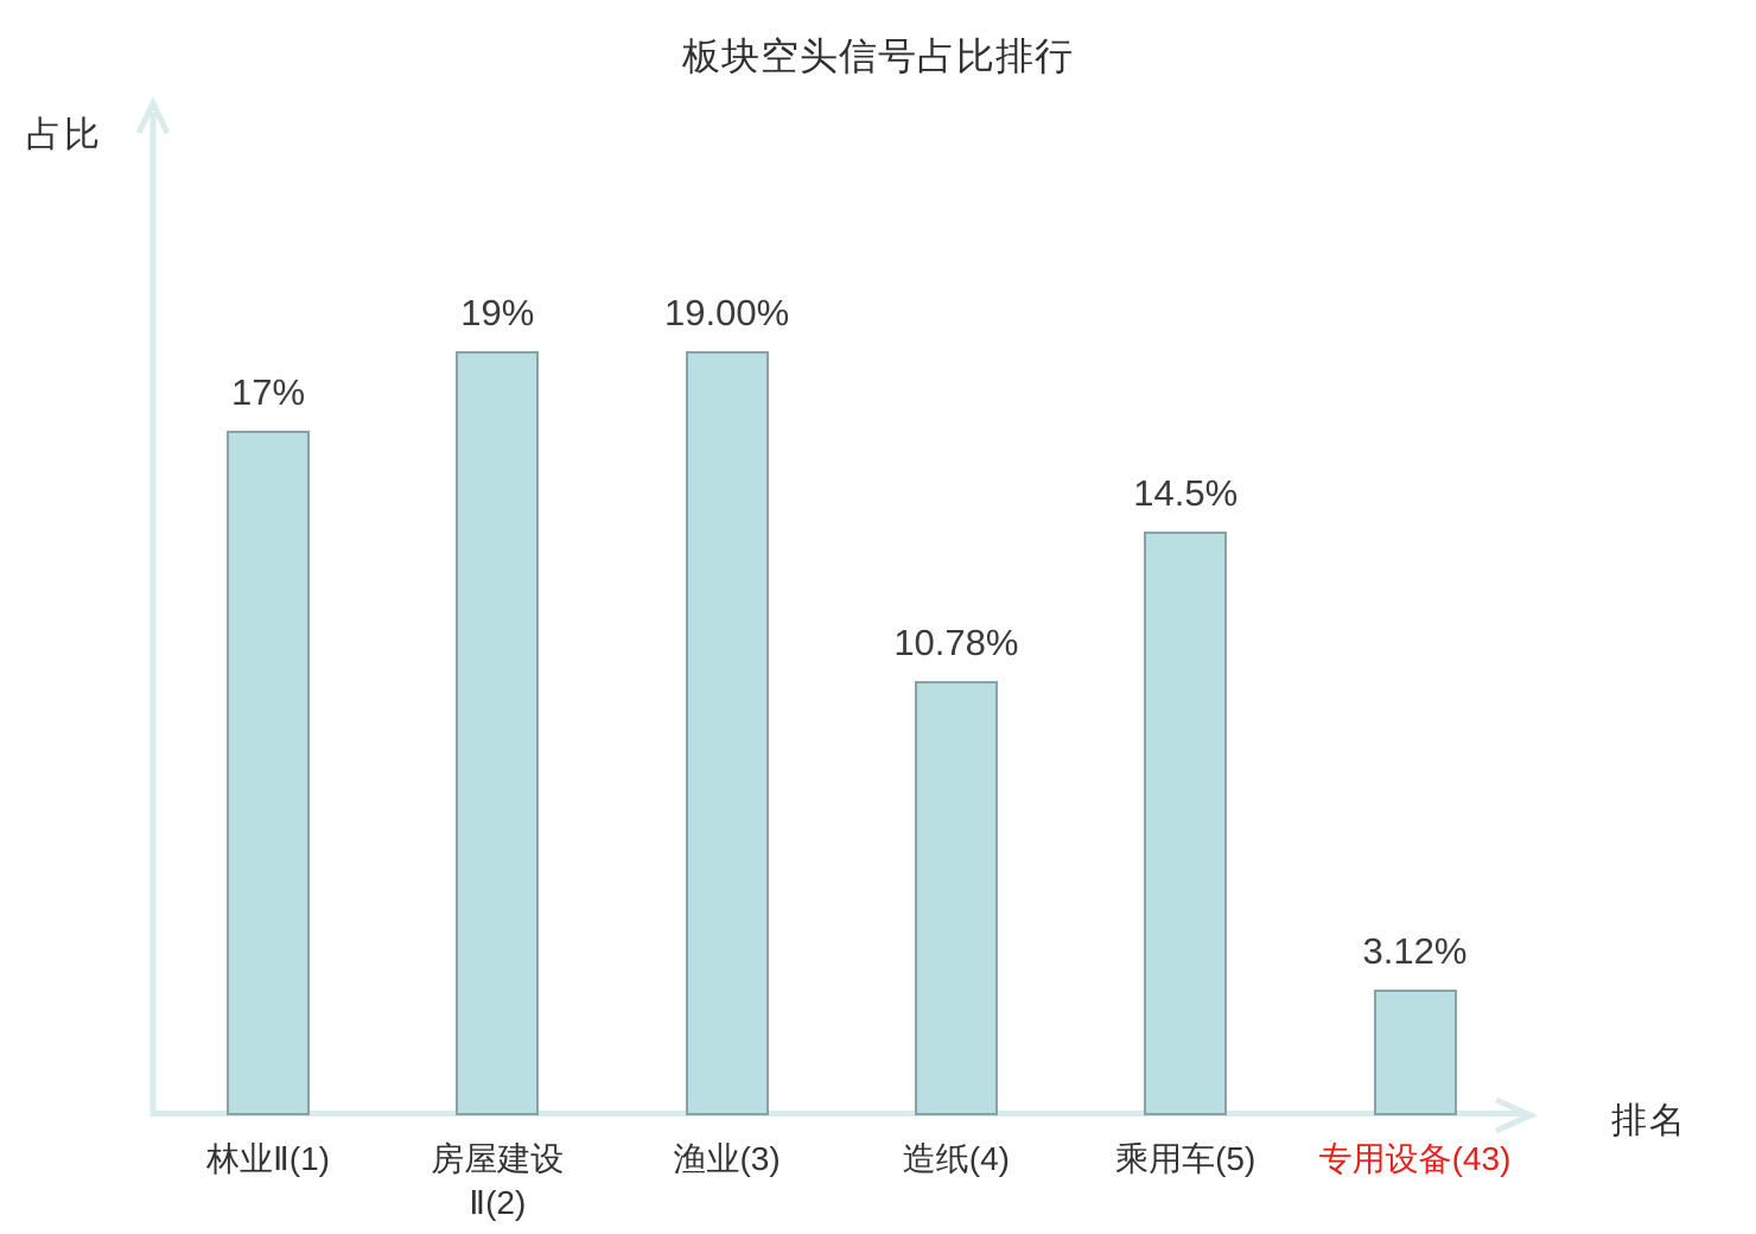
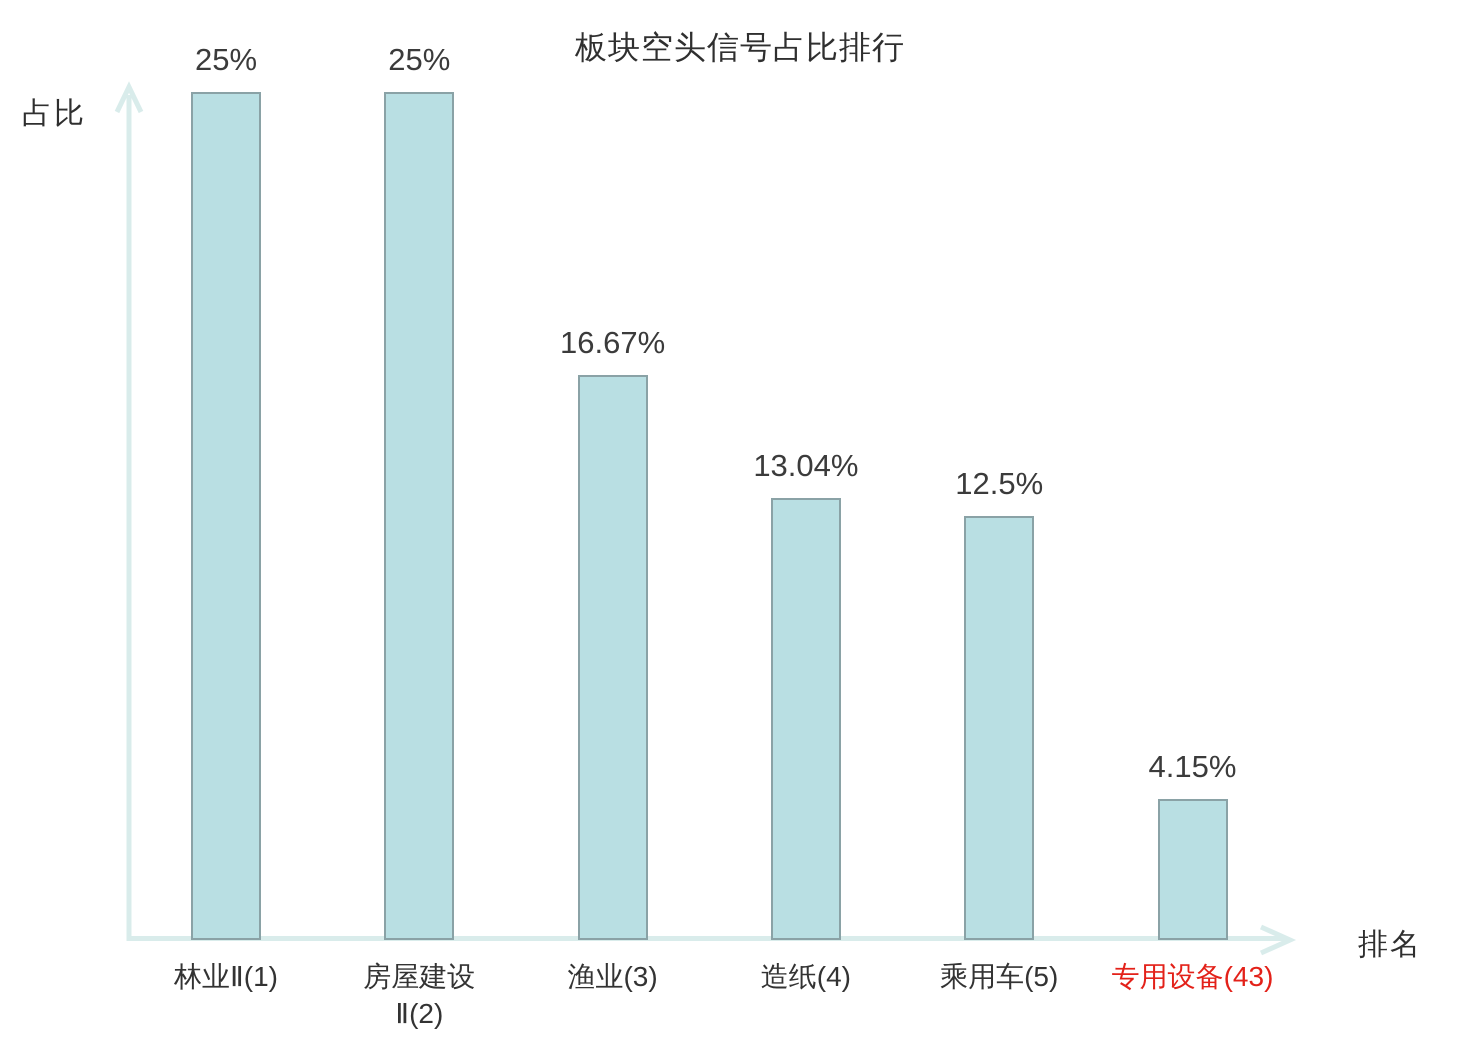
林业Ⅱ(1): 17% -> 25%
房屋建设 Ⅱ(2): 19% -> 25%
渔业(3): 19.00% -> 16.67%
造纸(4): 10.78% -> 13.04%
乘用车(5): 14.5% -> 12.5%
专用设备(43): 3.12% -> 4.15%
